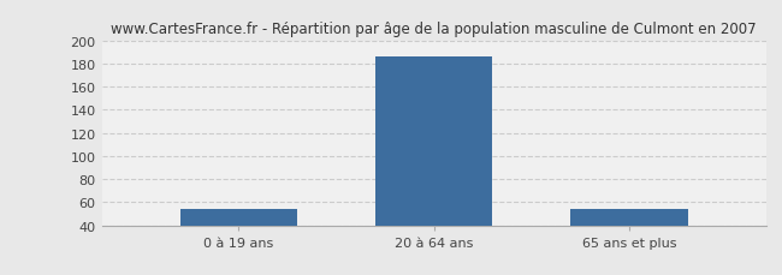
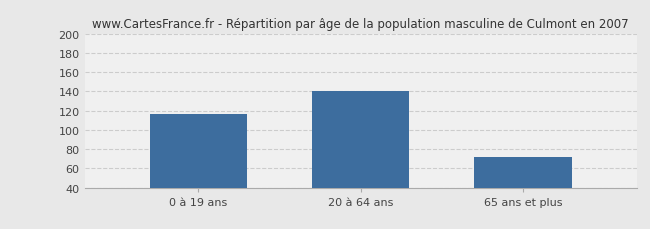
0 à 19 ans: 54 -> 116
20 à 64 ans: 186 -> 140
65 ans et plus: 54 -> 72
